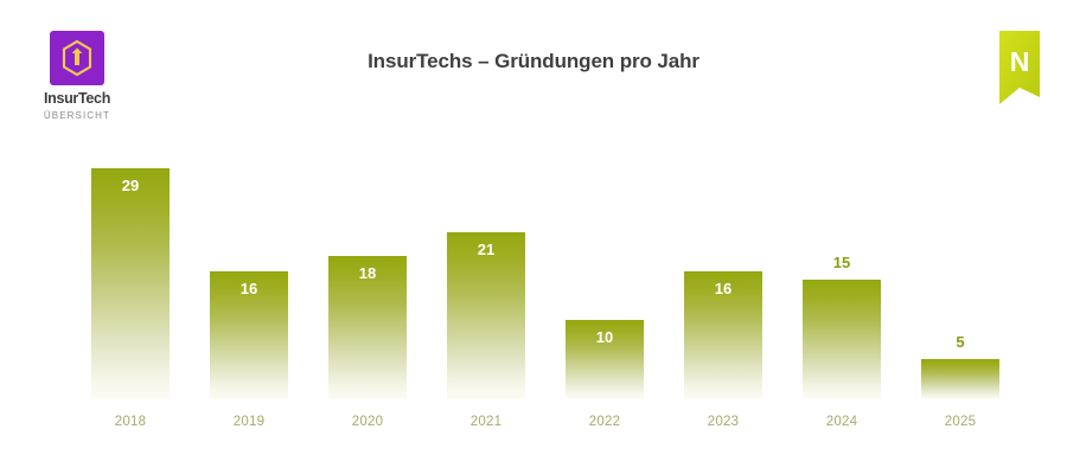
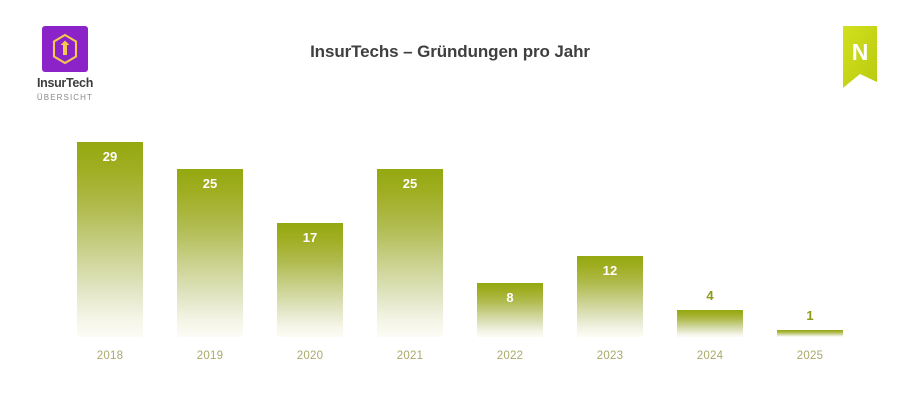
2019: 16 -> 25
2020: 18 -> 17
2021: 21 -> 25
2022: 10 -> 8
2023: 16 -> 12
2024: 15 -> 4
2025: 5 -> 1
